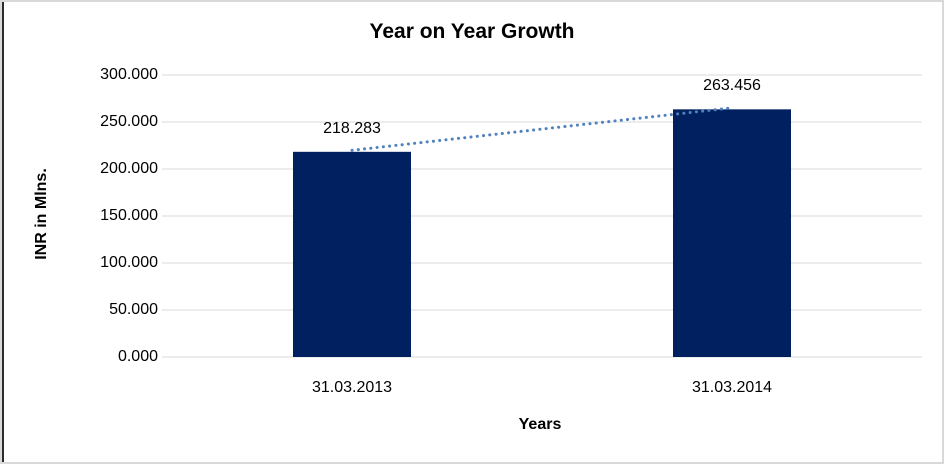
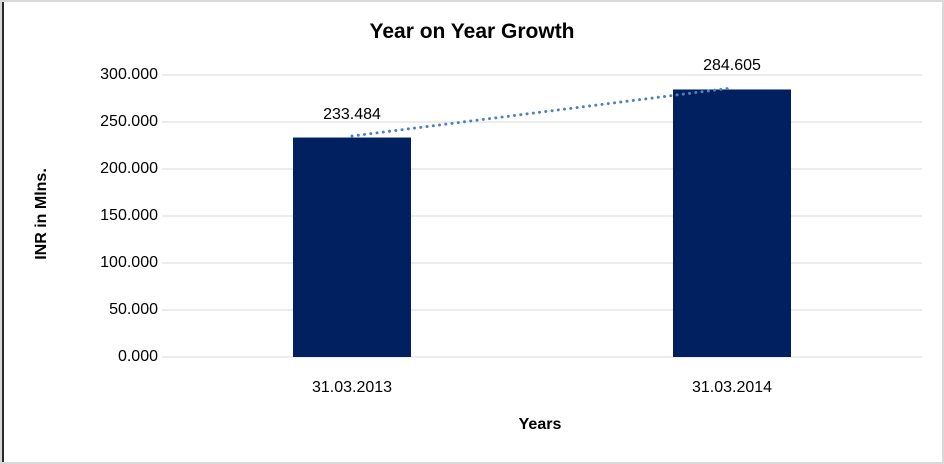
31.03.2013: 218.283 -> 233.484
31.03.2014: 263.456 -> 284.605
